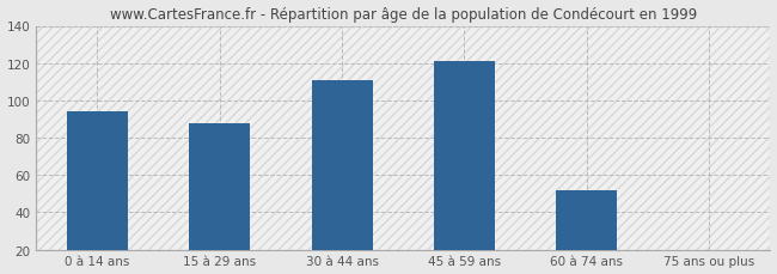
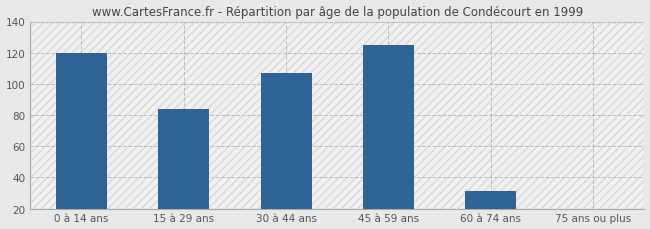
0 à 14 ans: 94 -> 120
15 à 29 ans: 88 -> 84
30 à 44 ans: 111 -> 107
45 à 59 ans: 121 -> 125
60 à 74 ans: 52 -> 31
